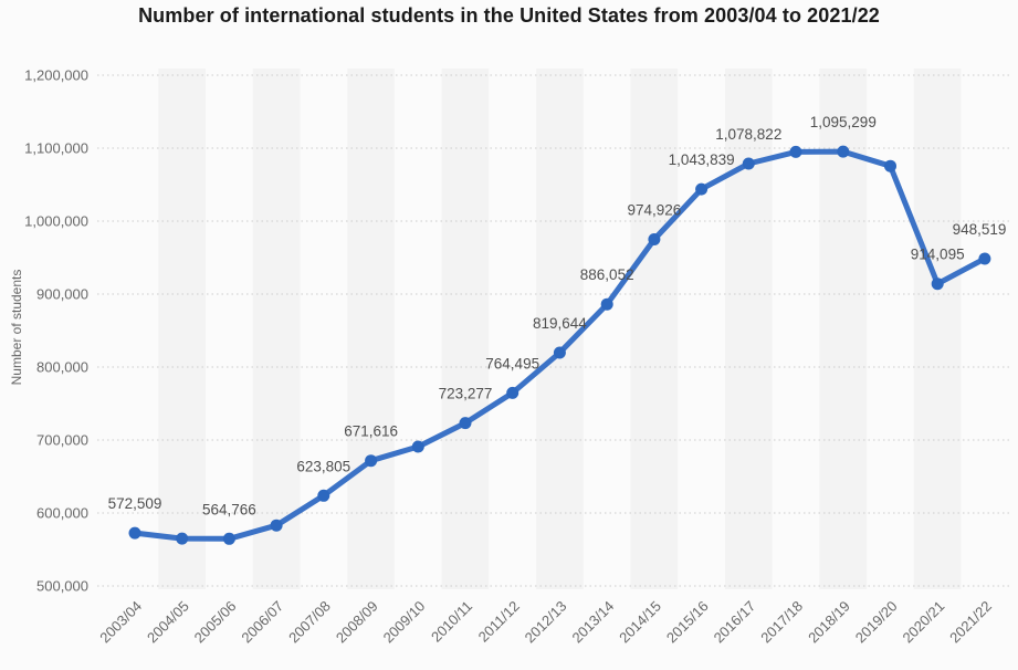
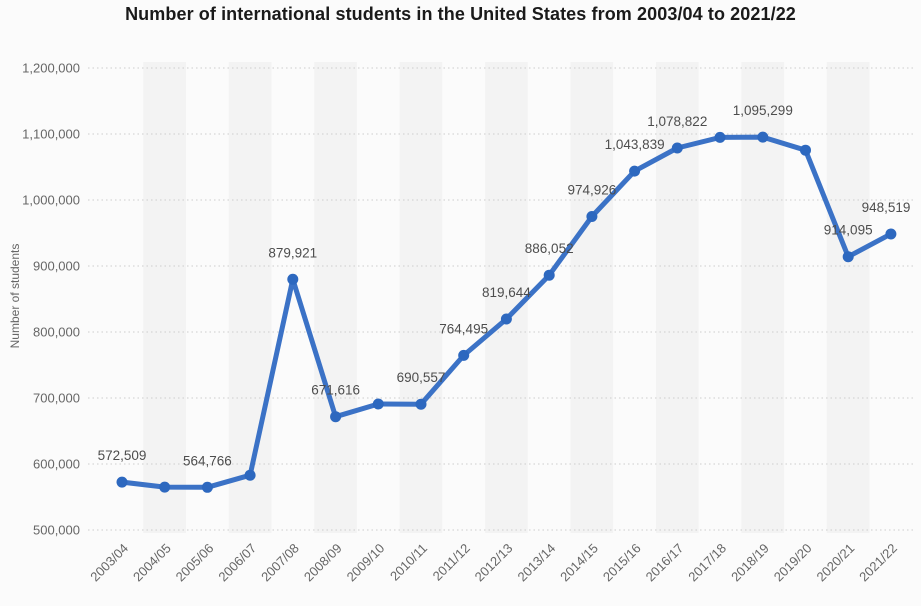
2007/08: 623,805 -> 879,921
2010/11: 723,277 -> 690,557
